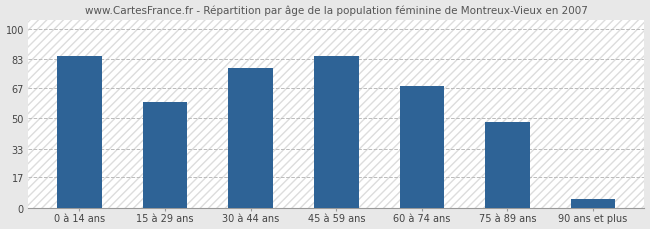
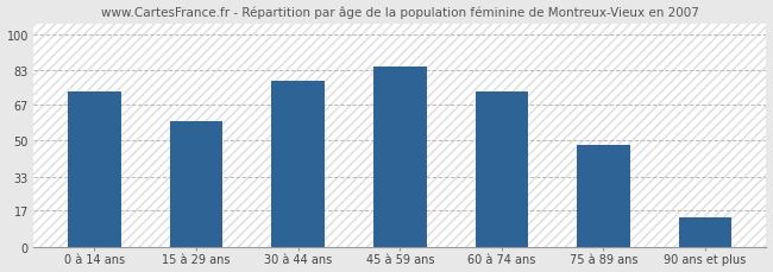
0 à 14 ans: 85 -> 73
60 à 74 ans: 68 -> 73
90 ans et plus: 5 -> 14
